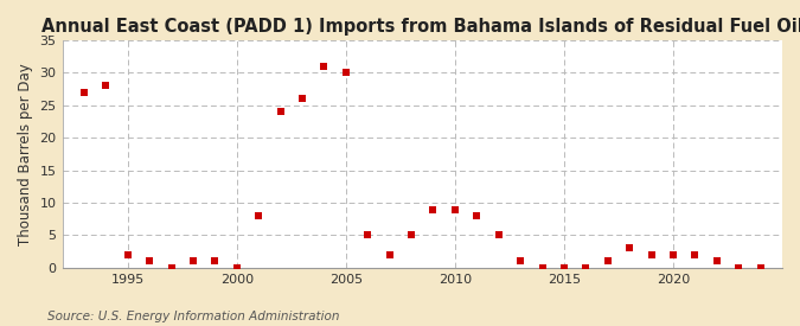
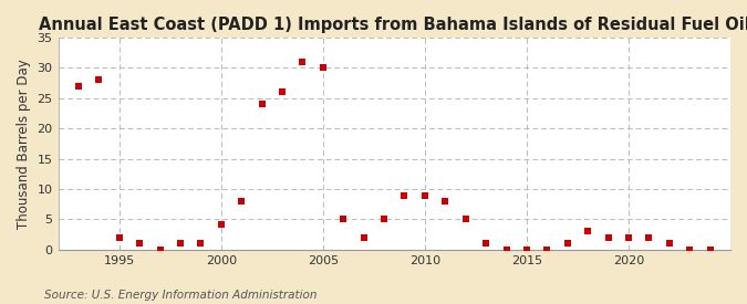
2000: 0.1 -> 4.2
